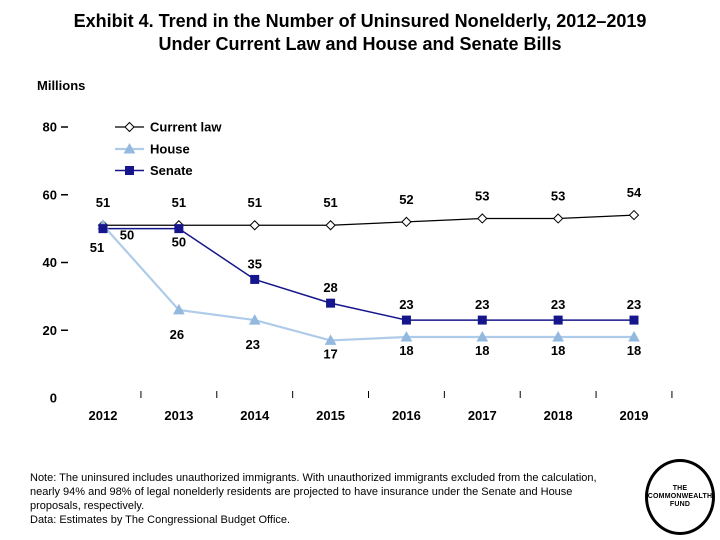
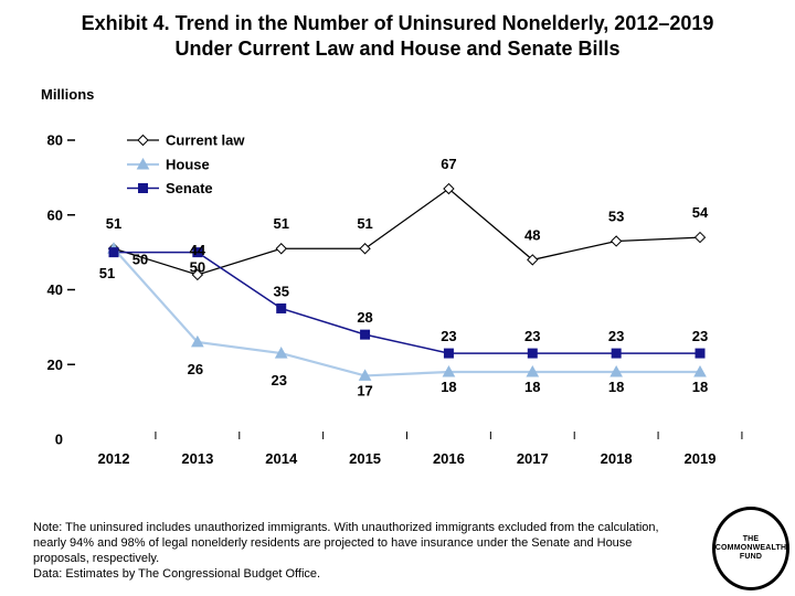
Current law/2013: 51 -> 44
Current law/2016: 52 -> 67
Current law/2017: 53 -> 48
